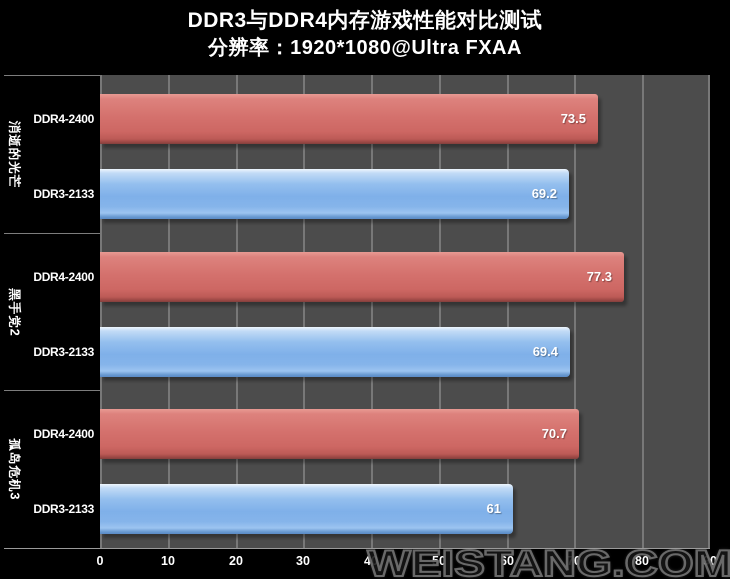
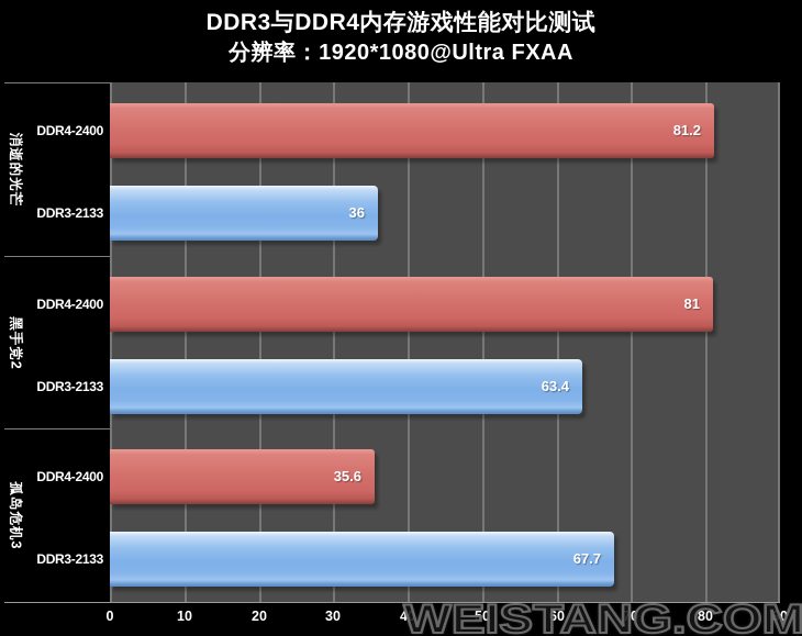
DDR4-2400/消逝的光芒: 73.5 -> 81.2
DDR3-2133/消逝的光芒: 69.2 -> 36
DDR4-2400/黑手党2: 77.3 -> 81
DDR3-2133/黑手党2: 69.4 -> 63.4
DDR4-2400/孤岛危机3: 70.7 -> 35.6
DDR3-2133/孤岛危机3: 61 -> 67.7
